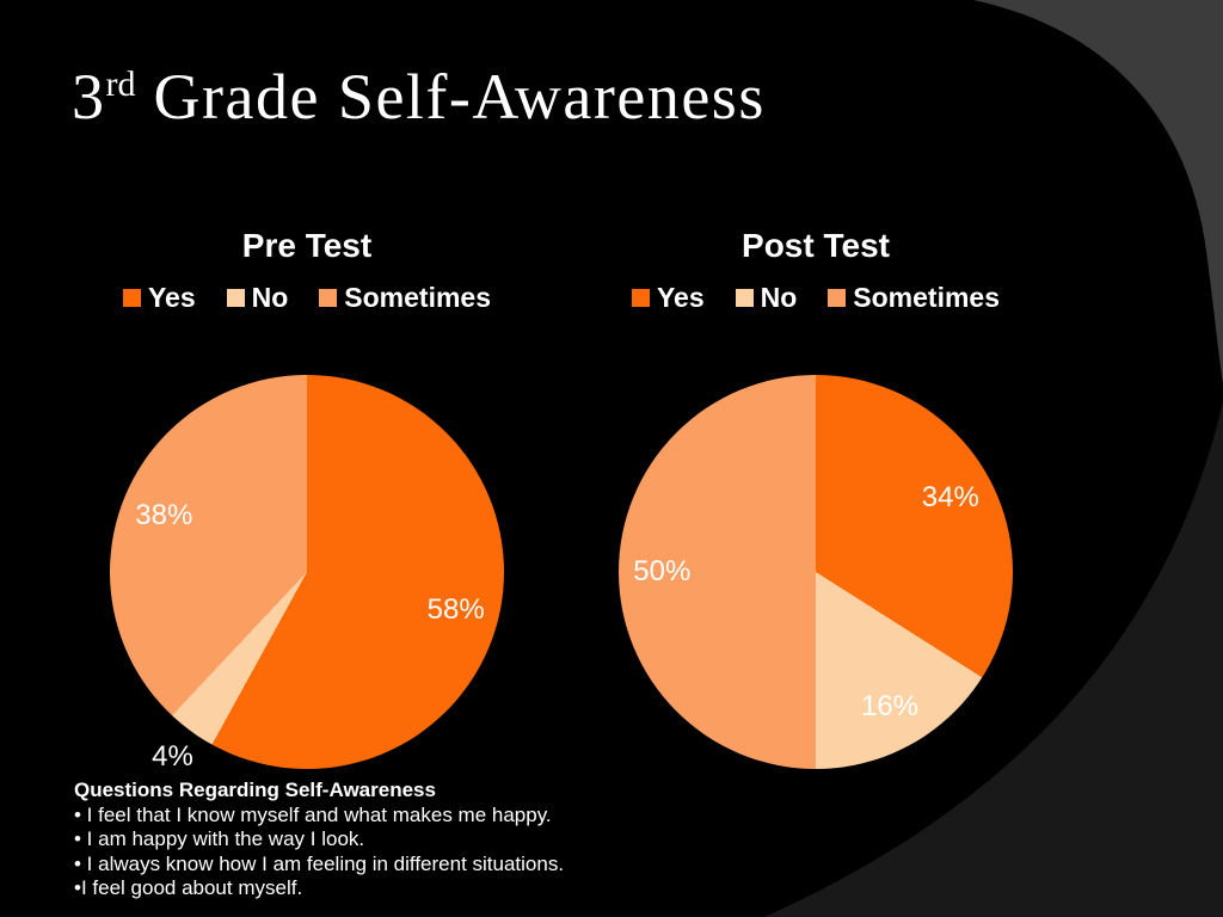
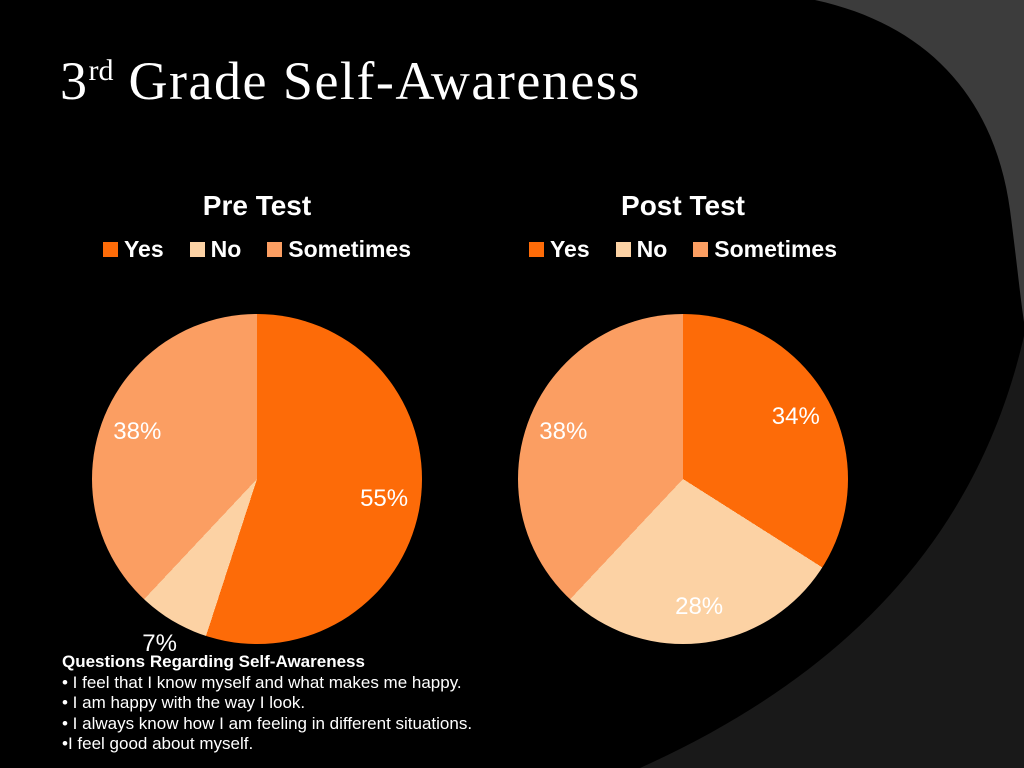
Pre Test/Yes: 58% -> 55%
Pre Test/No: 4% -> 7%
Post Test/No: 16% -> 28%
Post Test/Sometimes: 50% -> 38%
